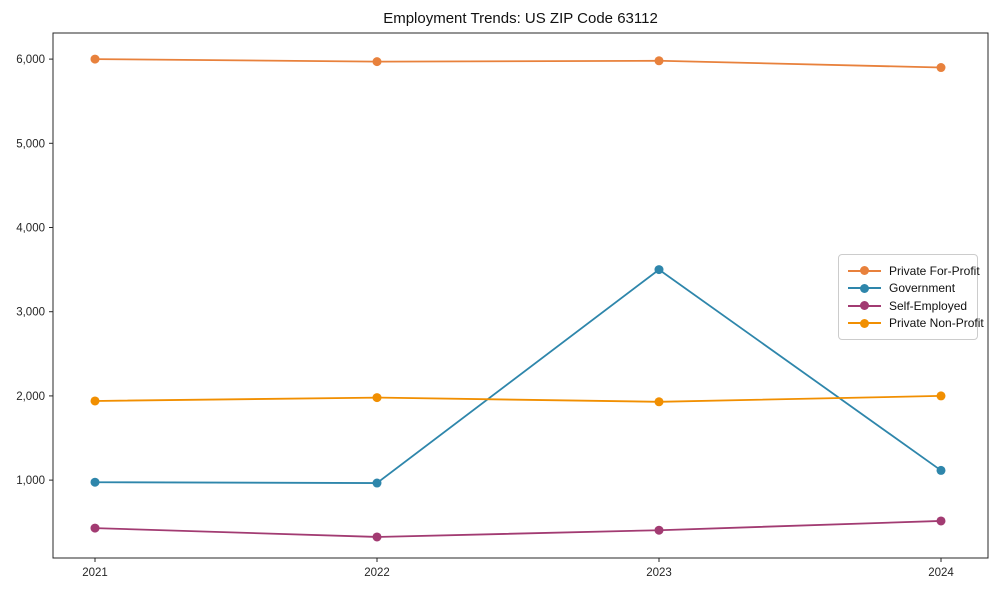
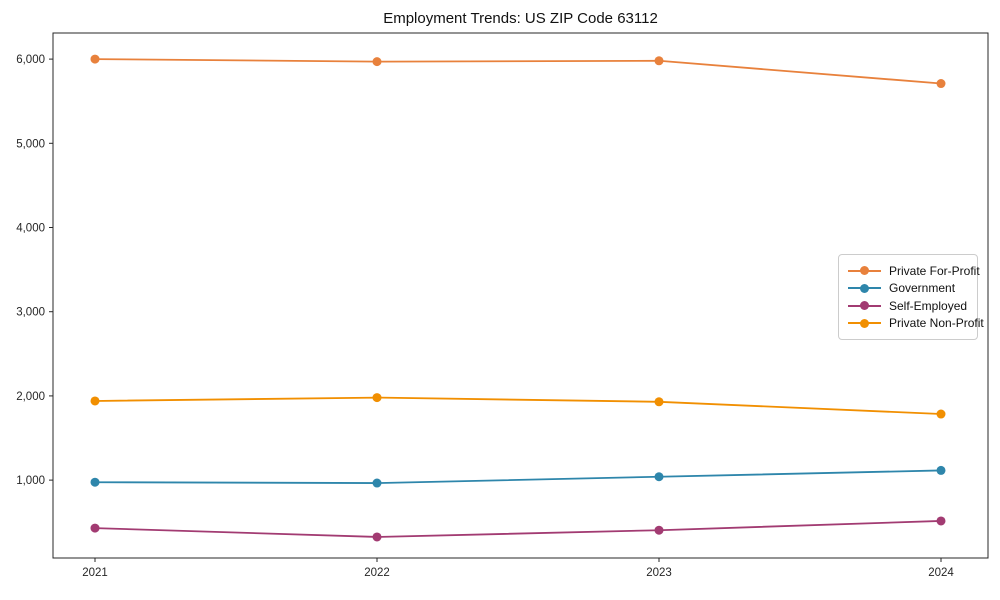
Government/2023: 3500 -> 1000
Private For-Profit/2024: 5900 -> 5700
Private Non-Profit/2024: 2000 -> 1800
